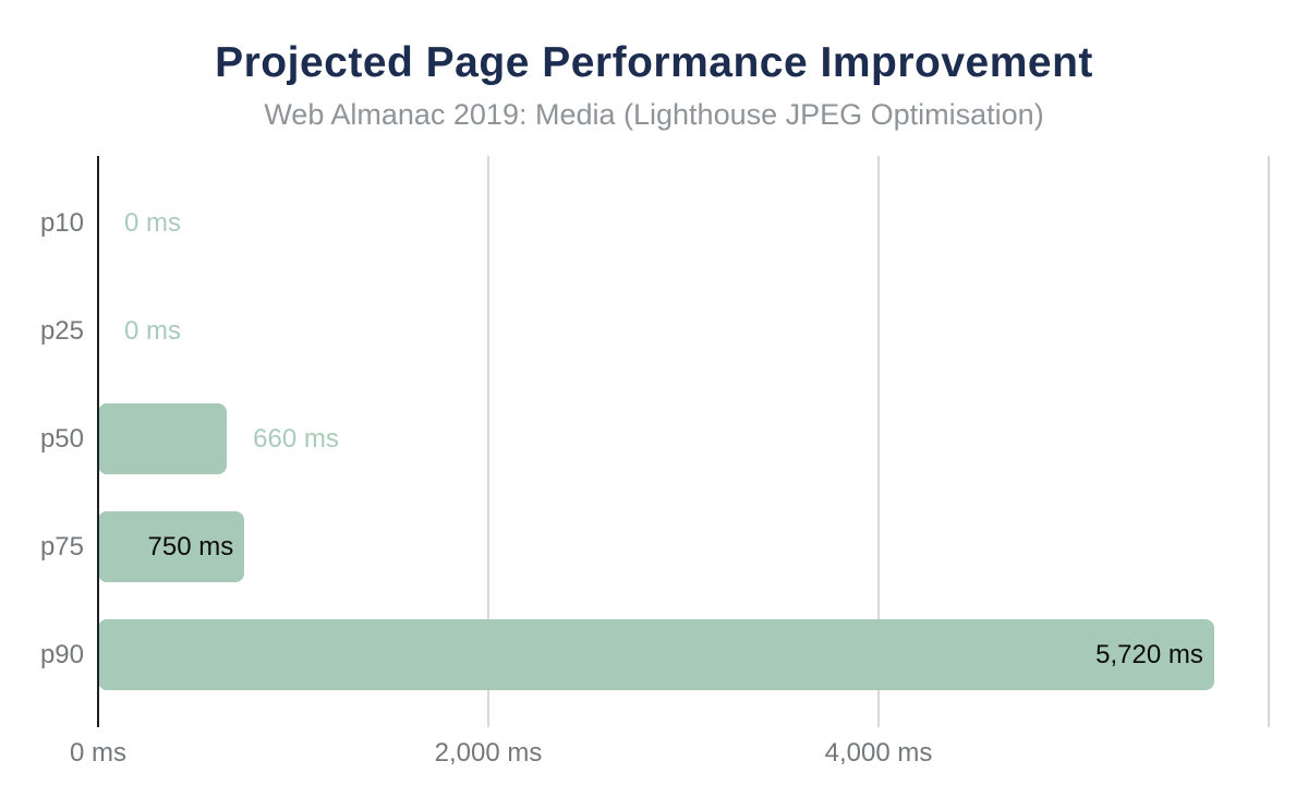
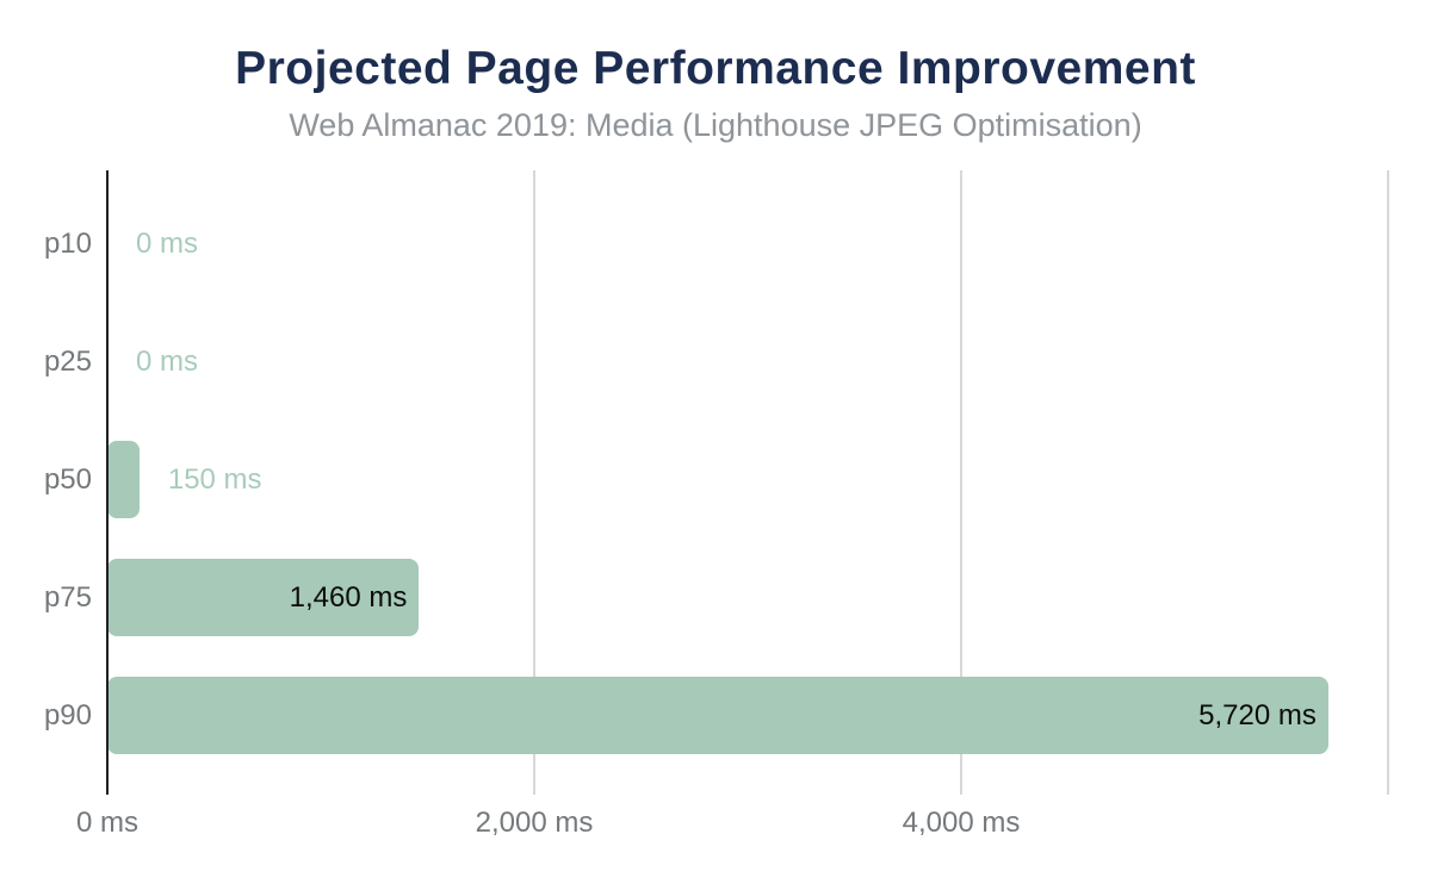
p50: 660 -> 150
p75: 750 -> 1,460
